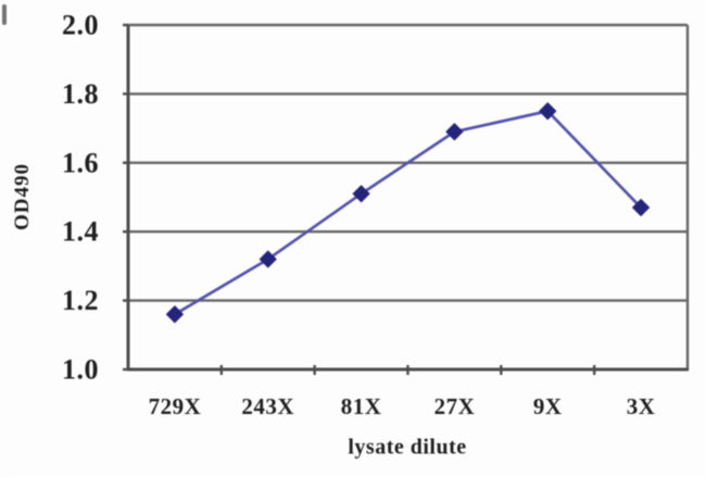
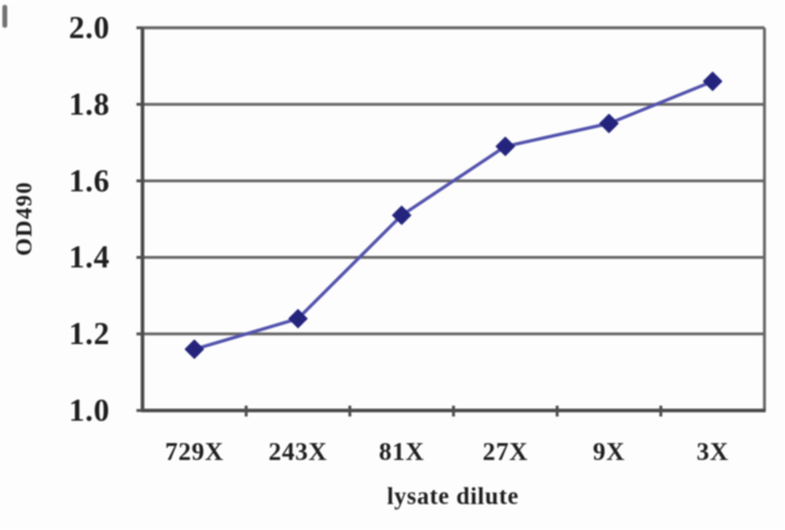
243X: 1.32 -> 1.24
3X: 1.47 -> 1.86
